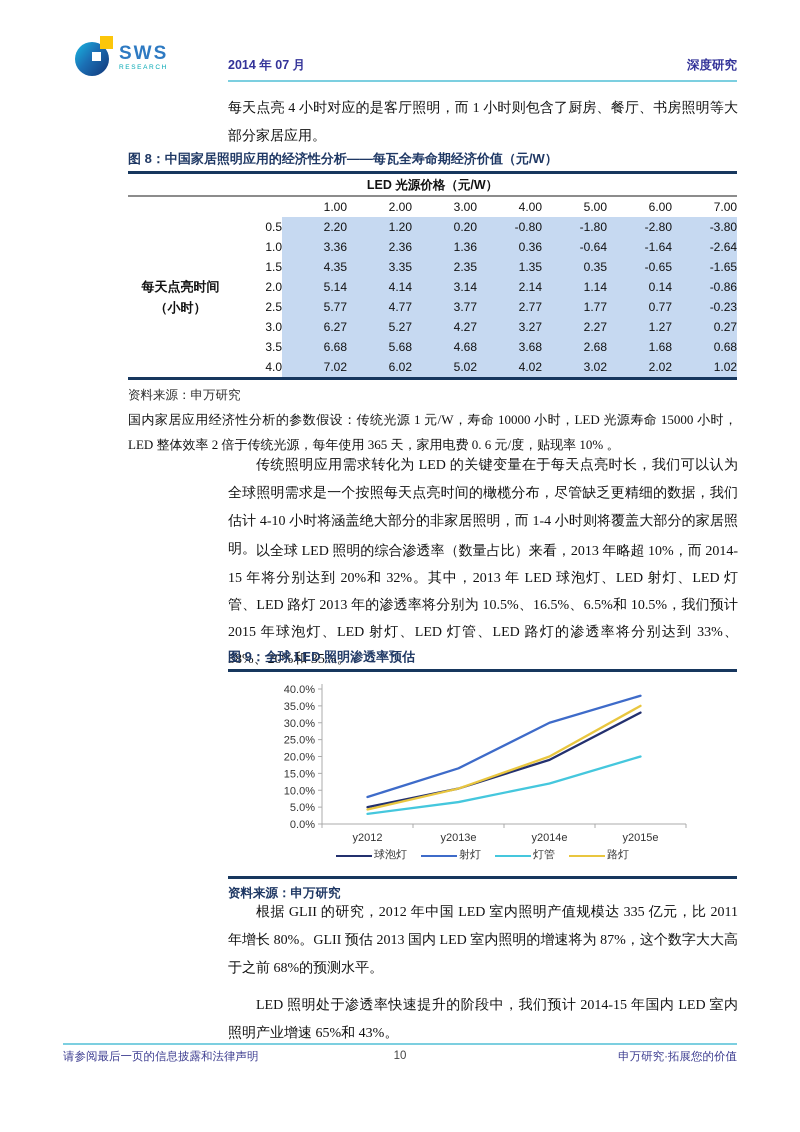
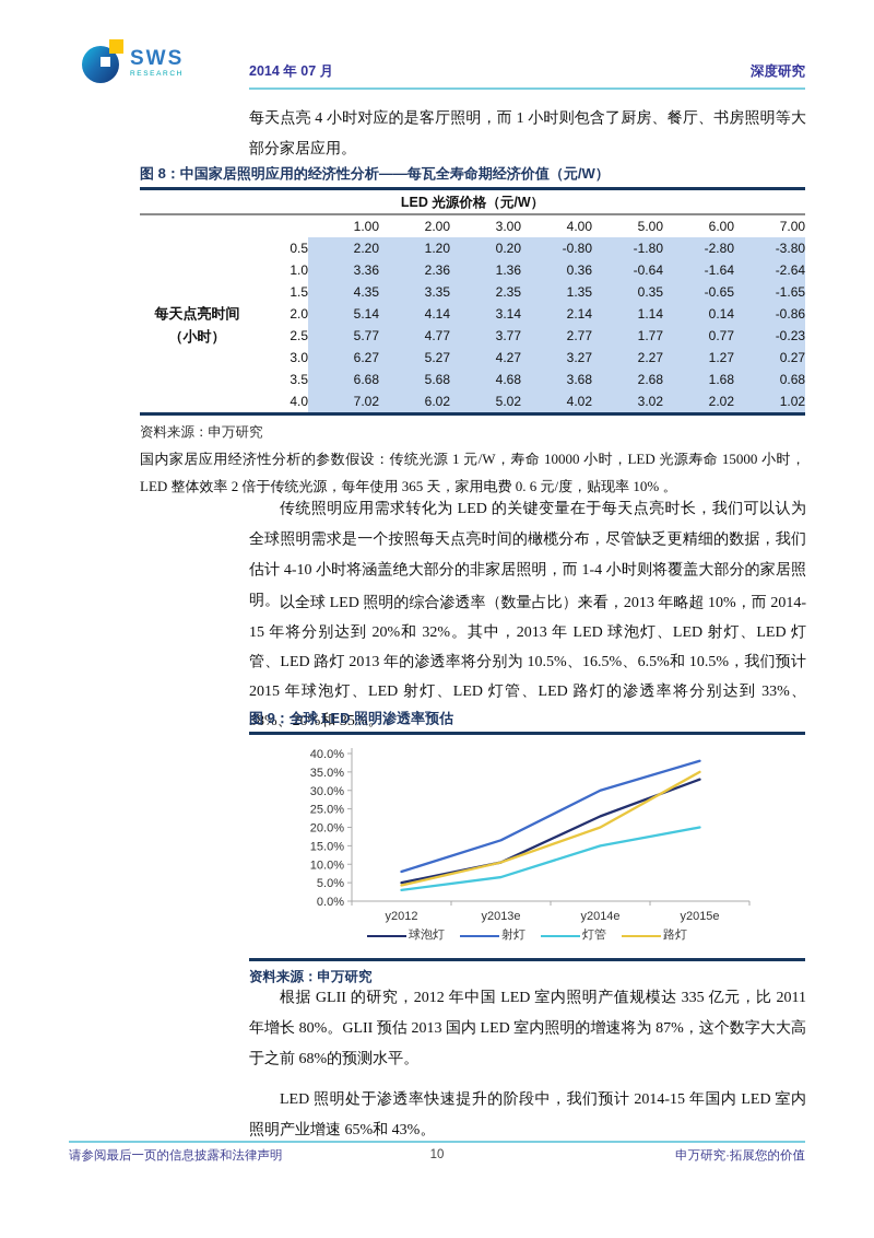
球泡灯/y2014e: 19% -> 23%
灯管/y2014e: 12% -> 15%
